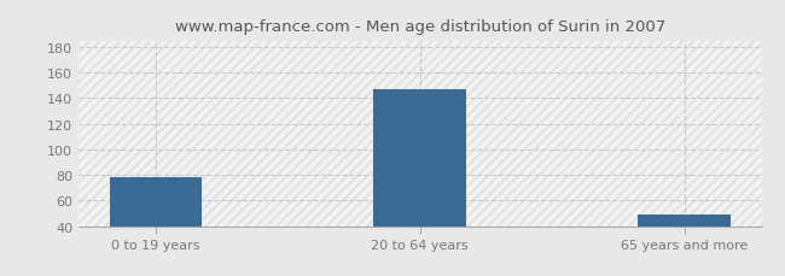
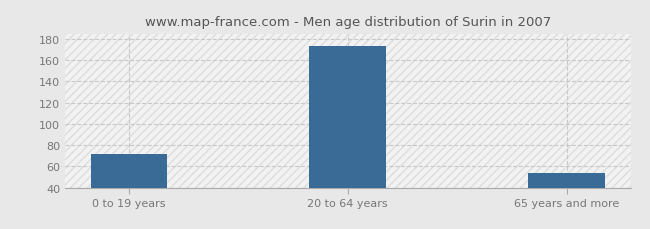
0 to 19 years: 78 -> 72
20 to 64 years: 147 -> 173
65 years and more: 49 -> 54
